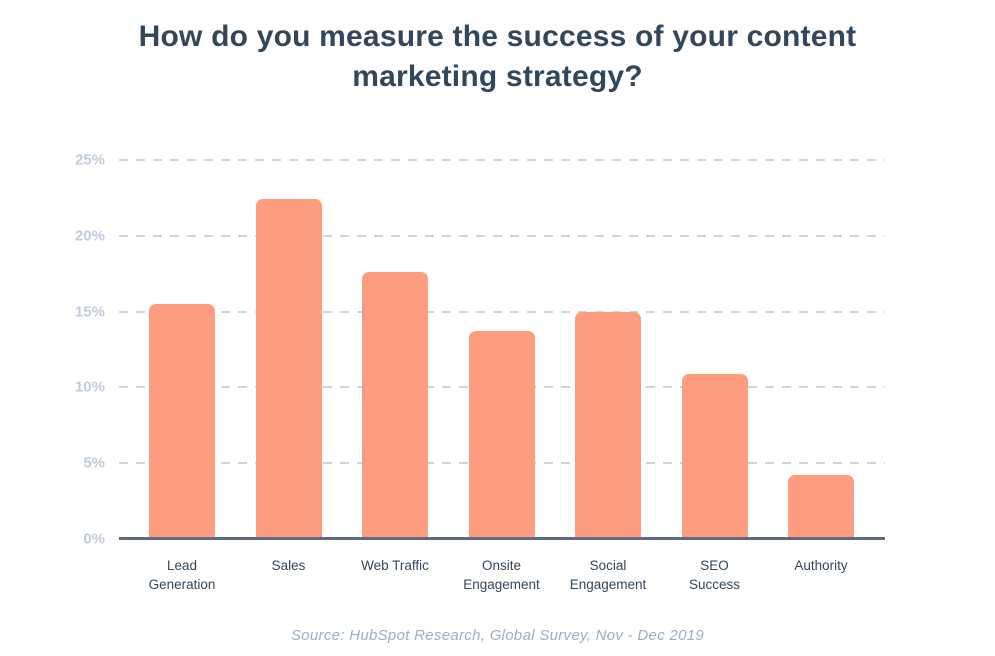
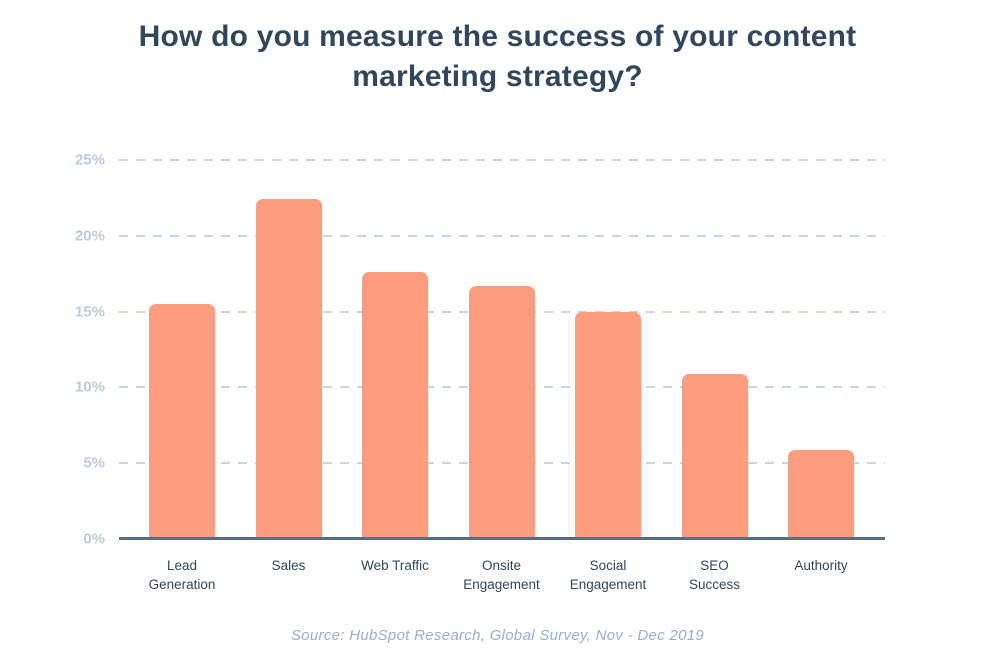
Onsite Engagement: 13.7% -> 16.7%
Authority: 4.2% -> 5.9%
